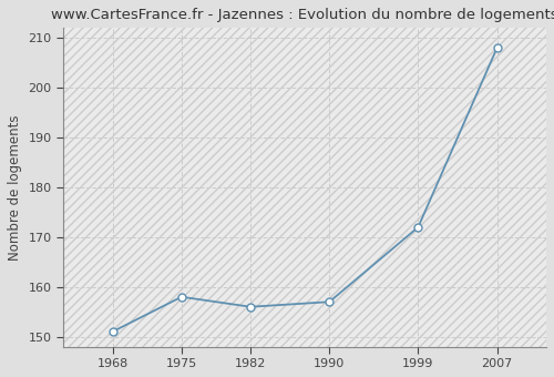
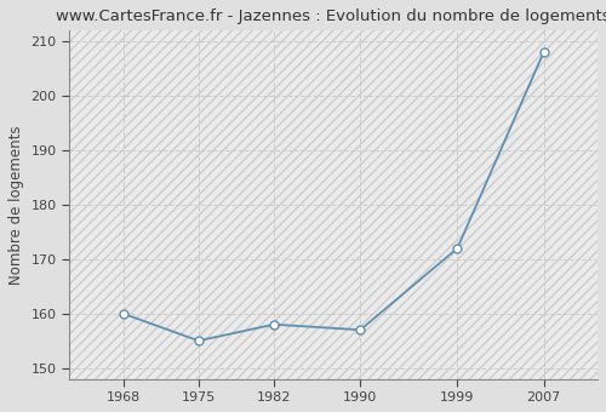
1968: 151 -> 160
1975: 158 -> 155
1982: 156 -> 158
